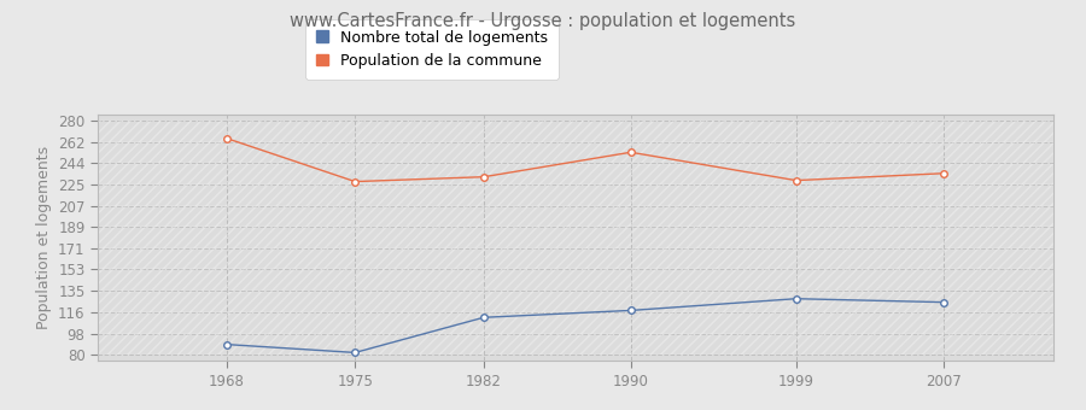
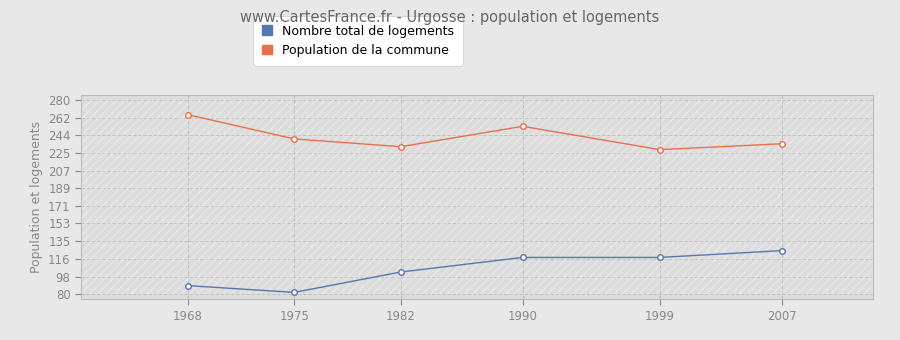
Population de la commune/1975: 228 -> 240
Nombre total de logements/1982: 112 -> 103
Nombre total de logements/1999: 128 -> 118
